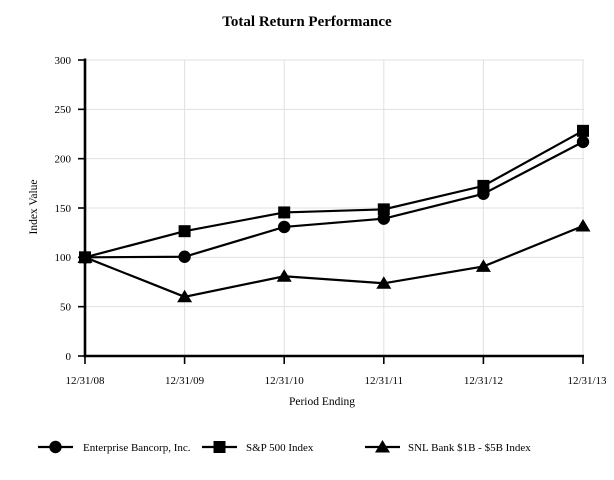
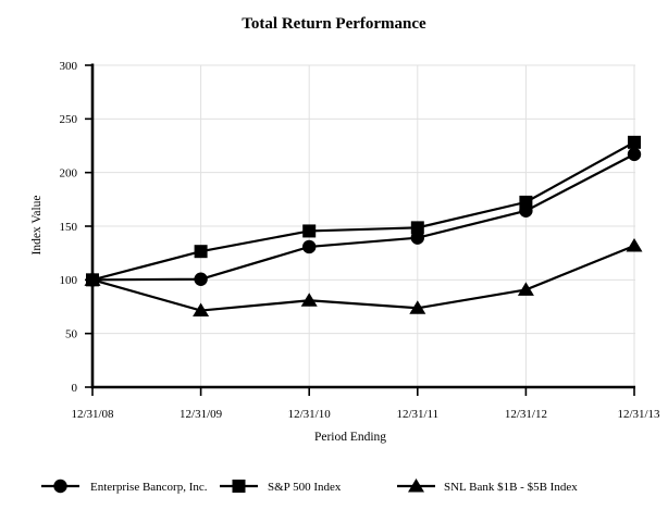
SNL Bank $1B - $5B Index/12/31/09: 60 -> 70
